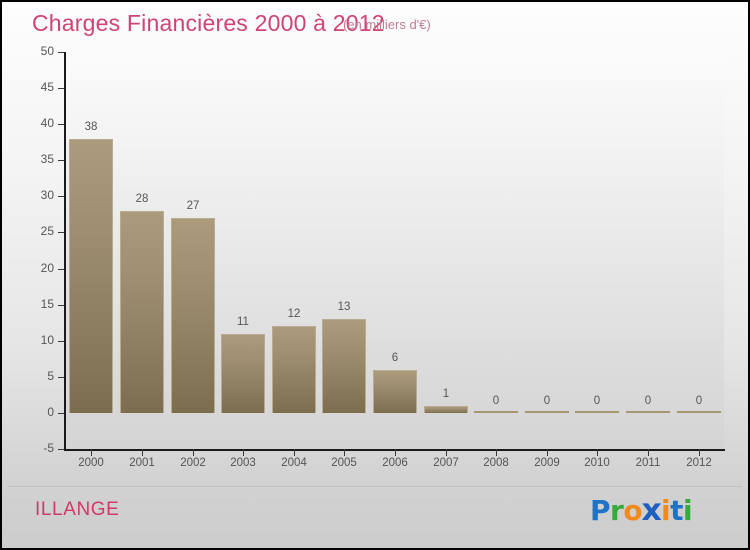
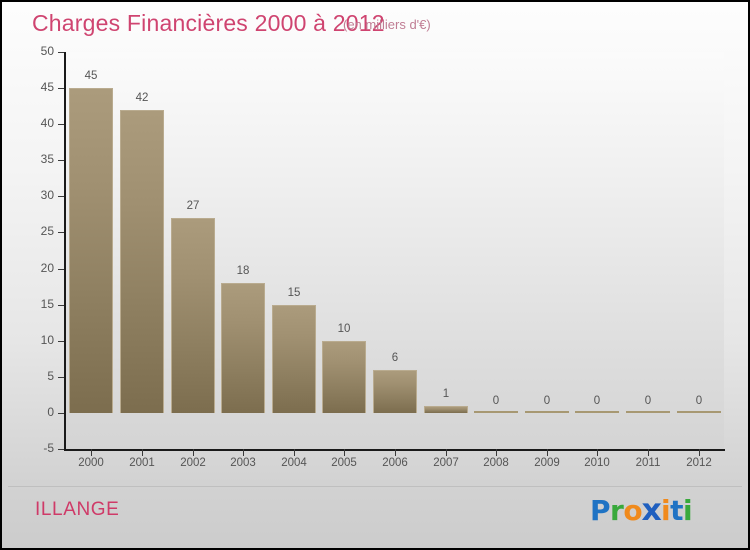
2000: 38 -> 45
2001: 28 -> 42
2003: 11 -> 18
2004: 12 -> 15
2005: 13 -> 10
